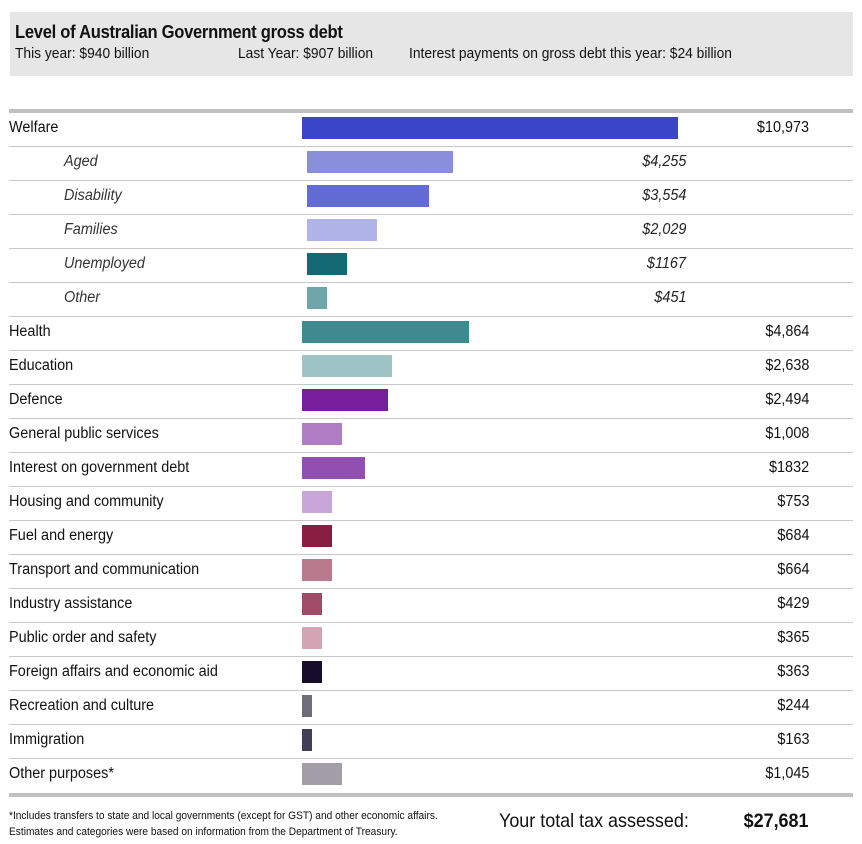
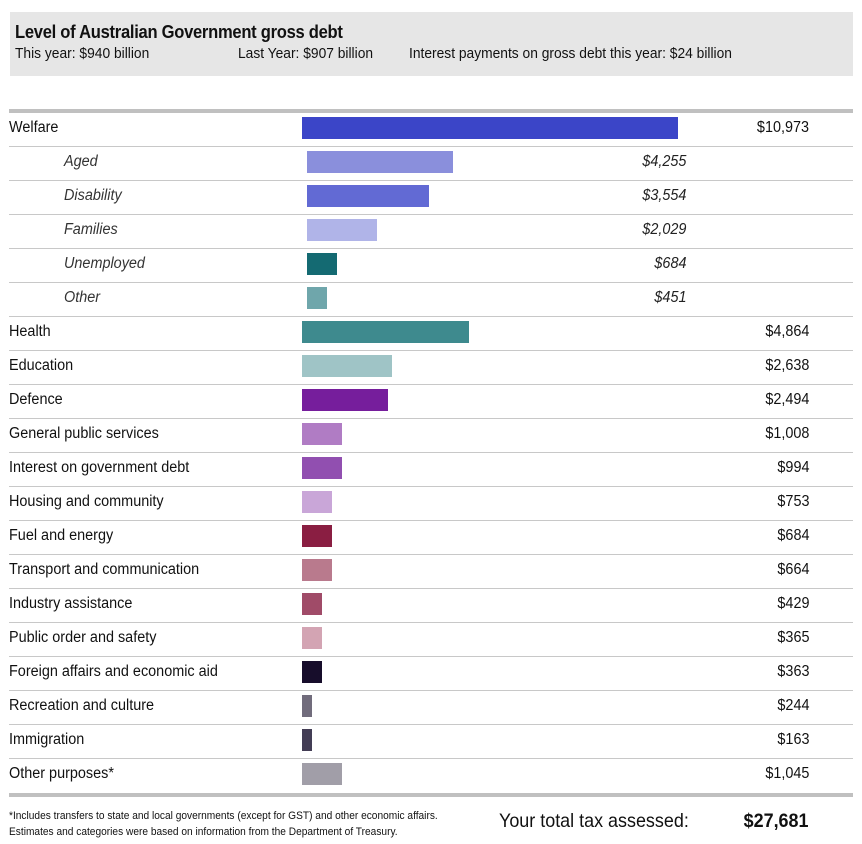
Unemployed: $1167 -> $684
Interest on government debt: $1832 -> $994
